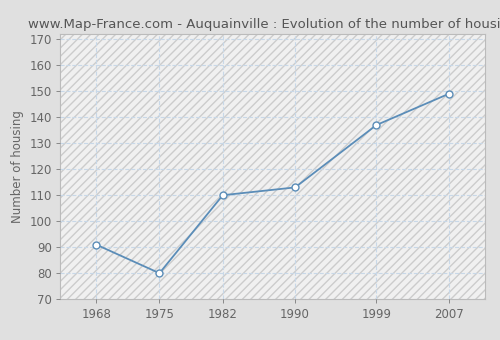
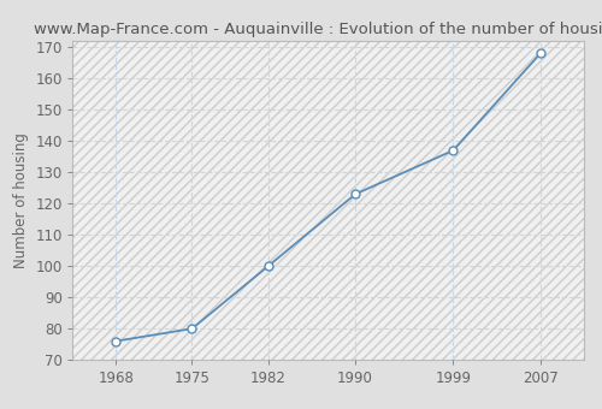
1968: 91 -> 76
1982: 110 -> 100
1990: 113 -> 123
2007: 149 -> 168
